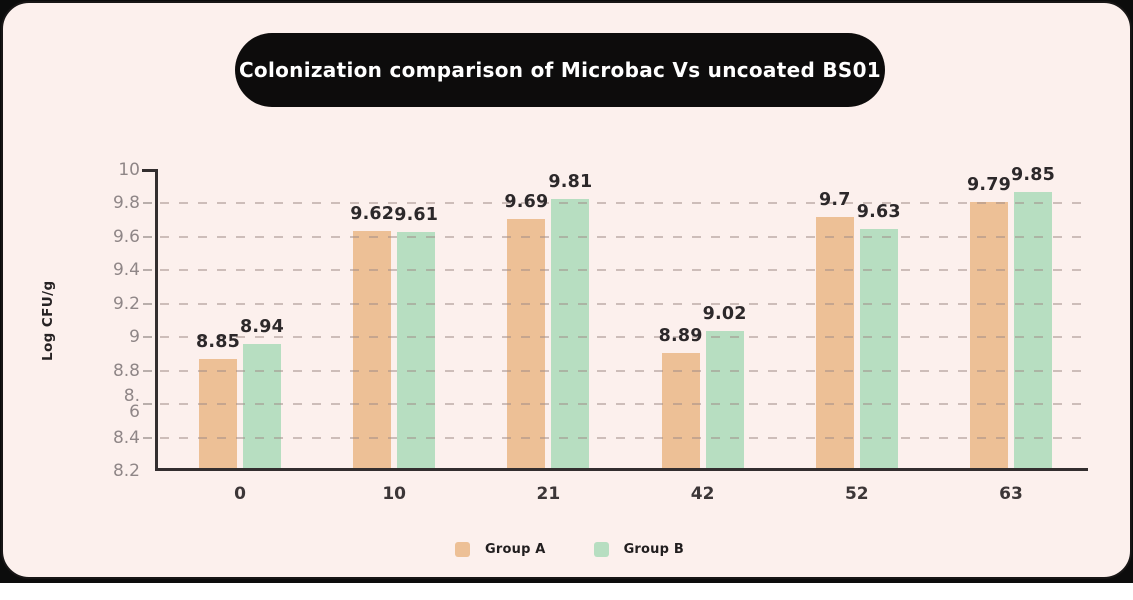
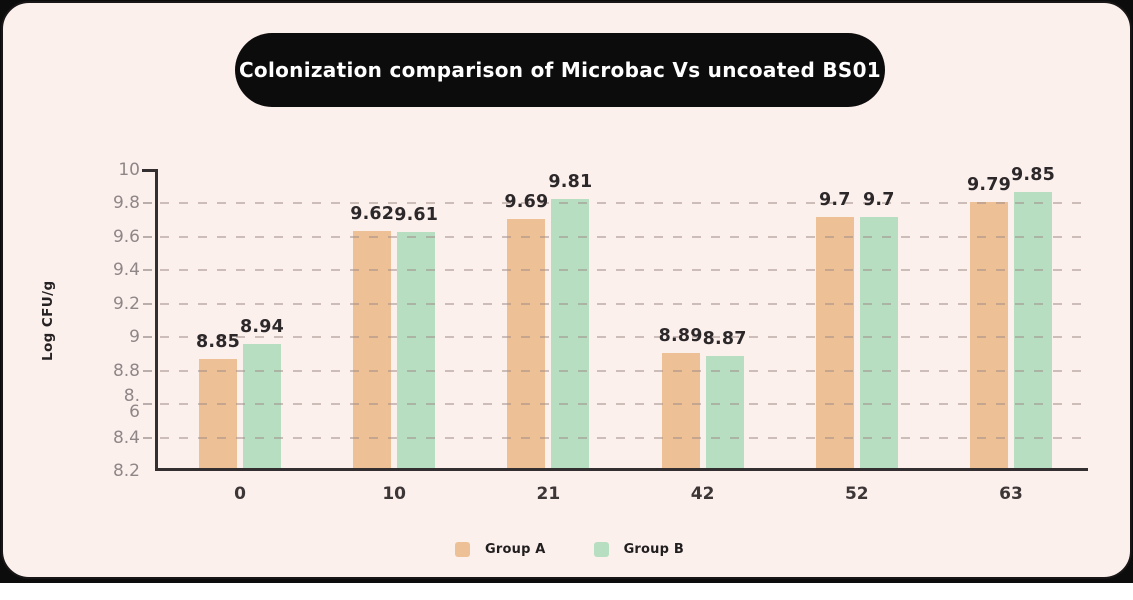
Group B/42: 9.02 -> 8.87
Group B/52: 9.63 -> 9.7
